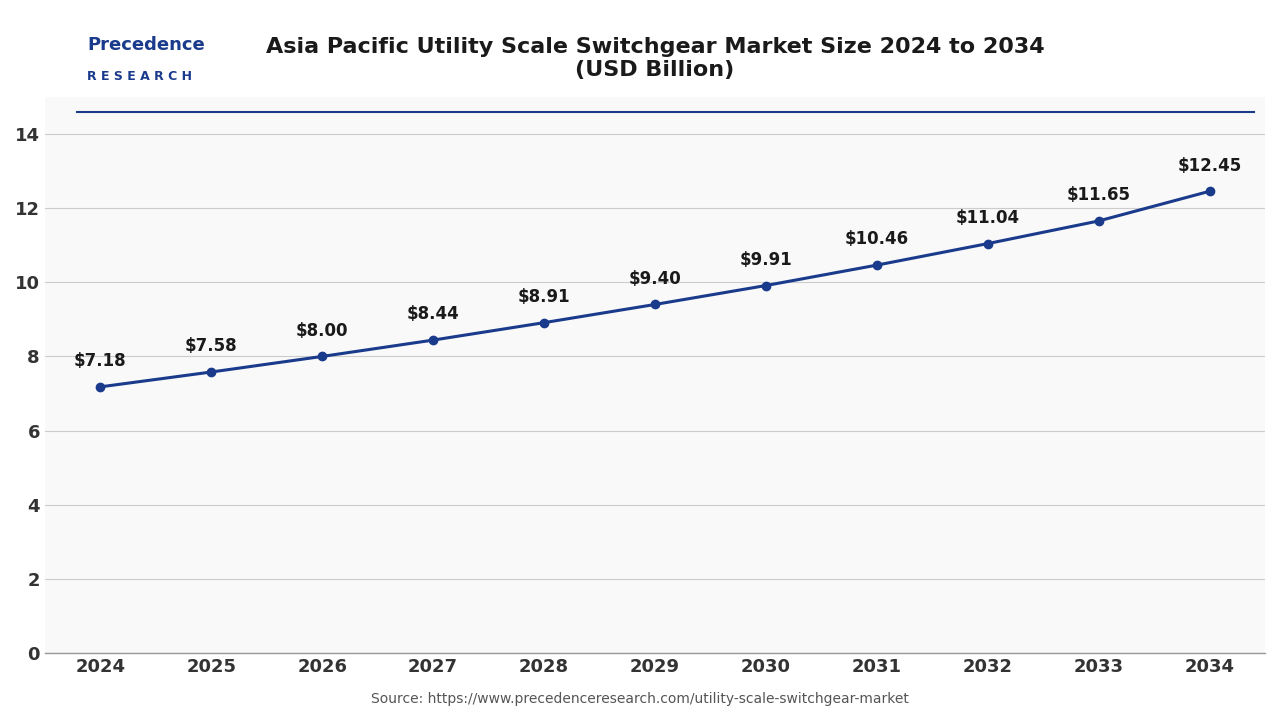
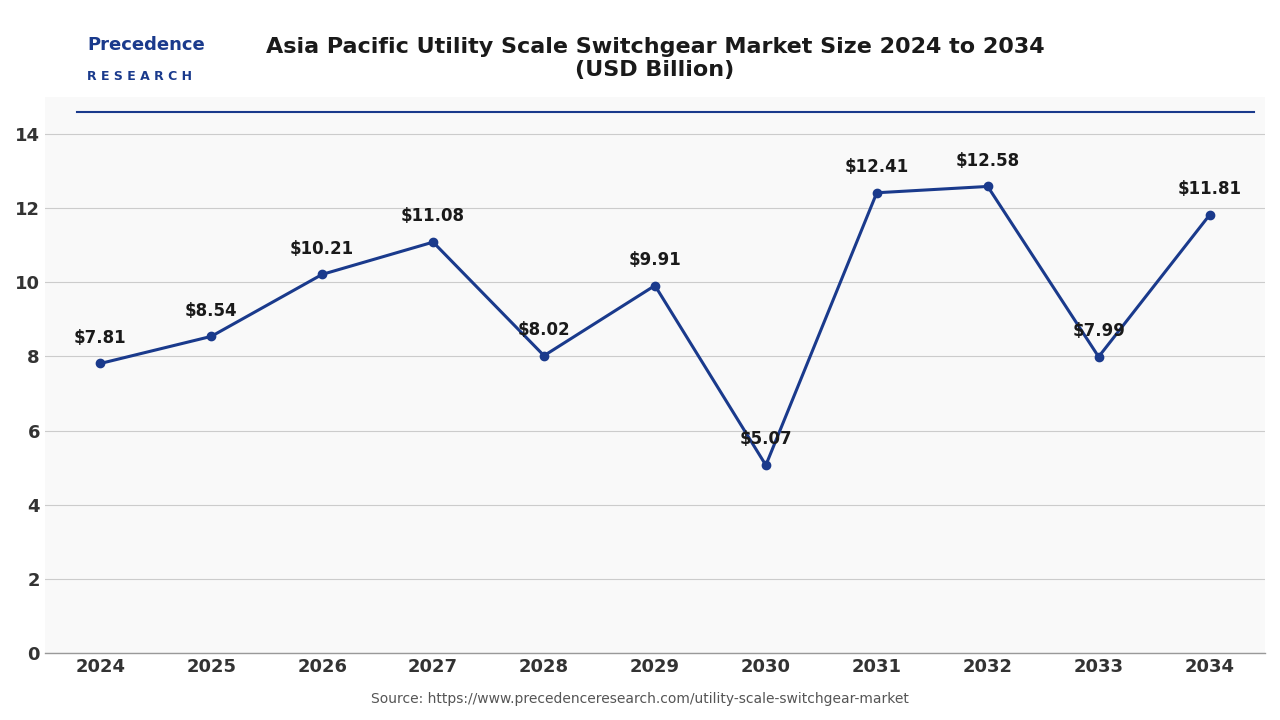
2024: $7.18 -> $7.81
2025: $7.58 -> $8.54
2026: $8.00 -> $10.21
2027: $8.44 -> $11.08
2028: $8.91 -> $8.02
2029: $9.40 -> $9.91
2030: $9.91 -> $5.07
2031: $10.46 -> $12.41
2032: $11.04 -> $12.58
2033: $11.65 -> $7.99
2034: $12.45 -> $11.81
